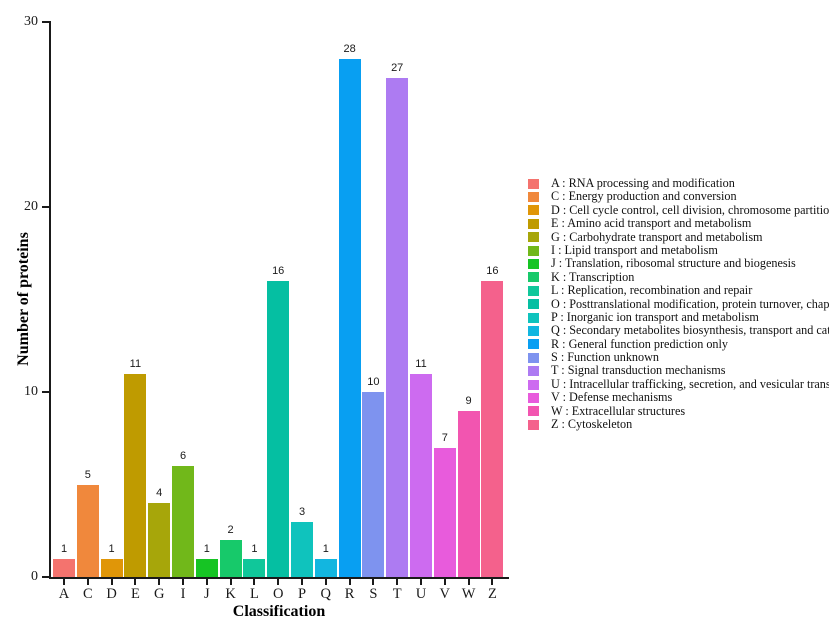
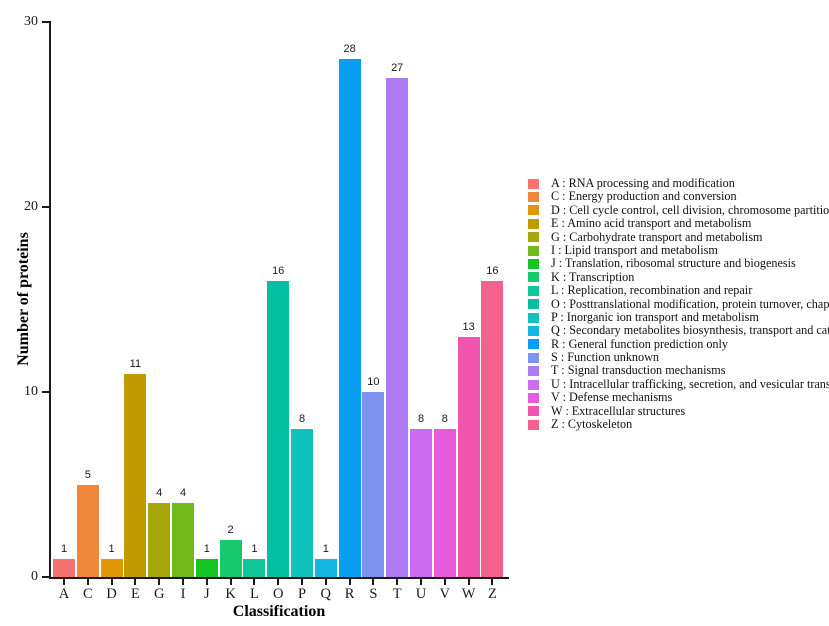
I: 6 -> 4
P: 3 -> 8
U: 11 -> 8
V: 7 -> 8
W: 9 -> 13
